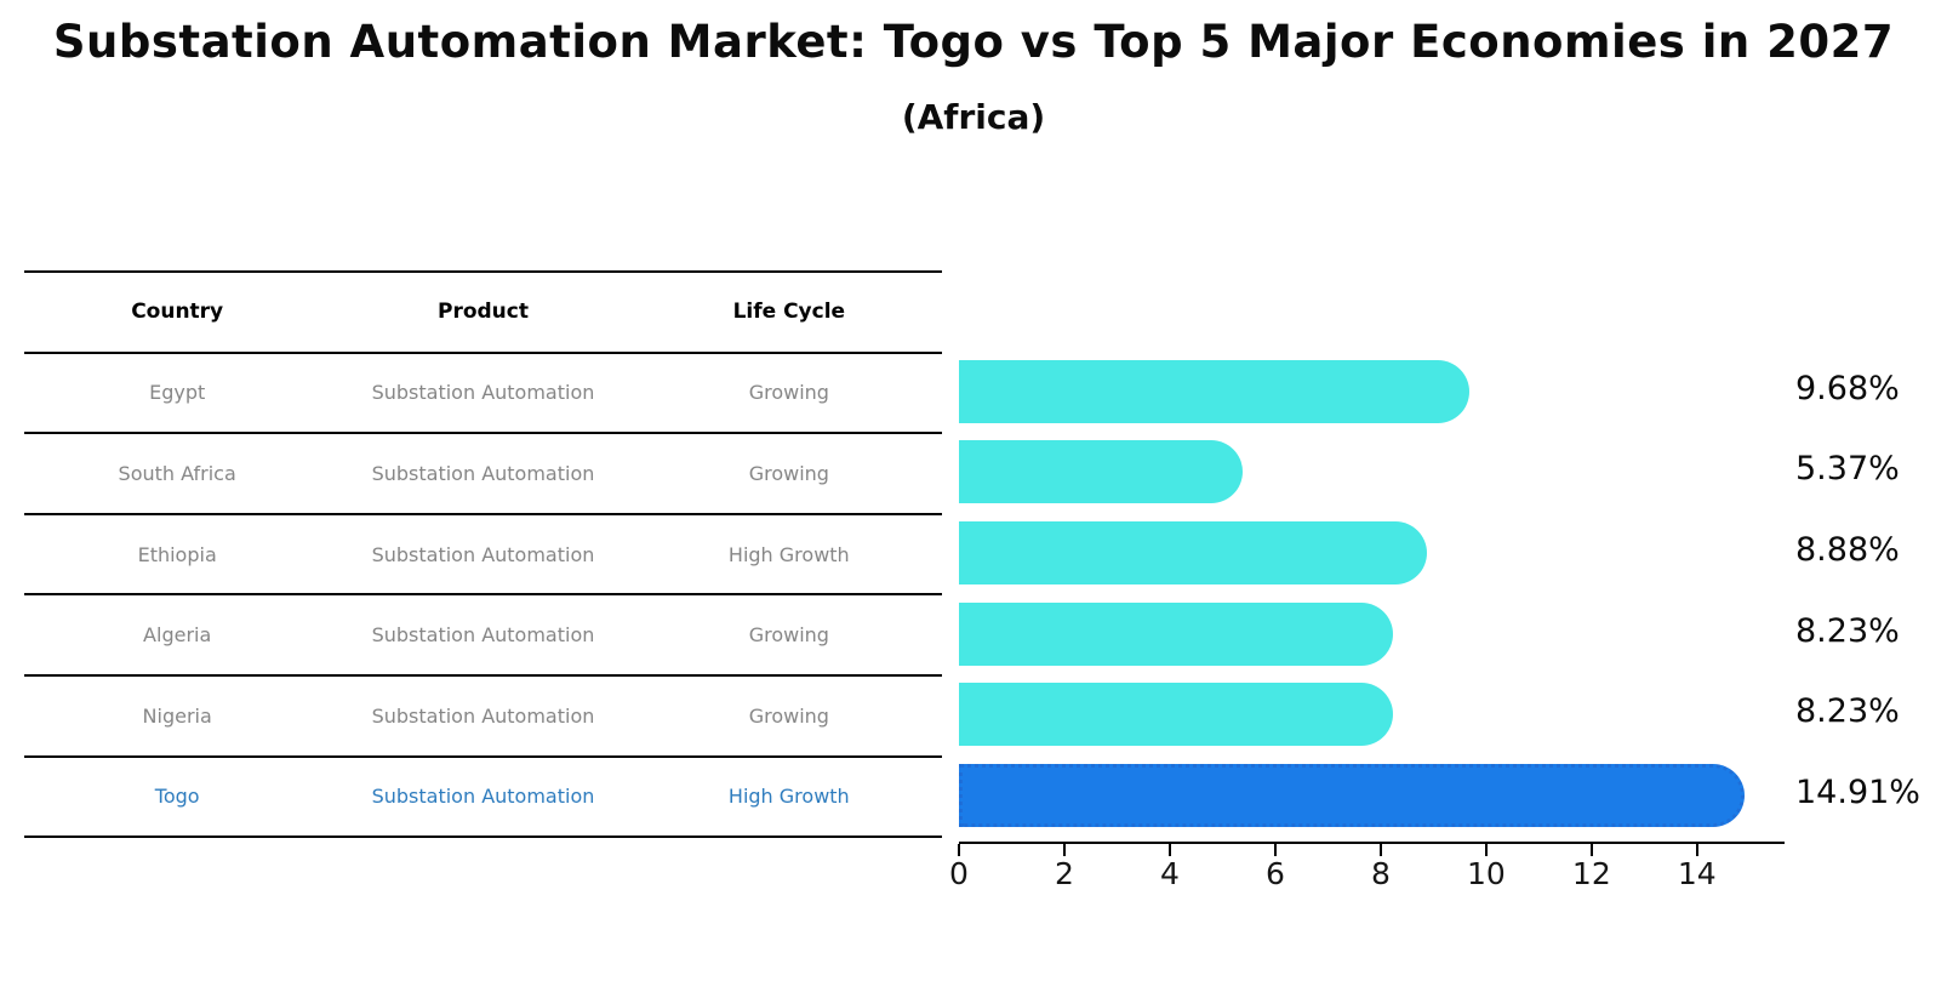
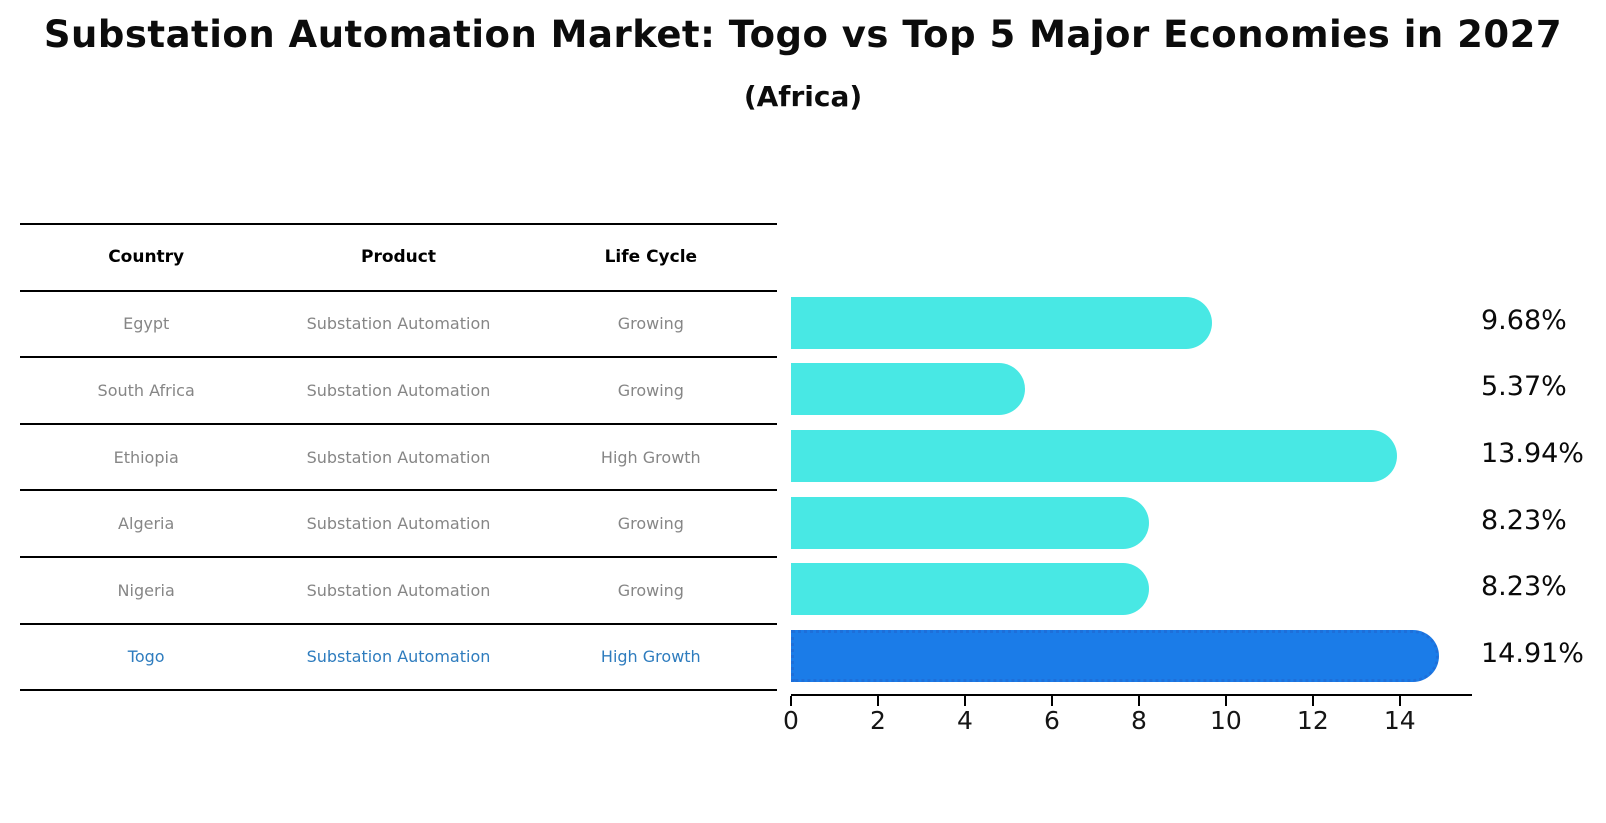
Ethiopia: 8.88% -> 13.94%
